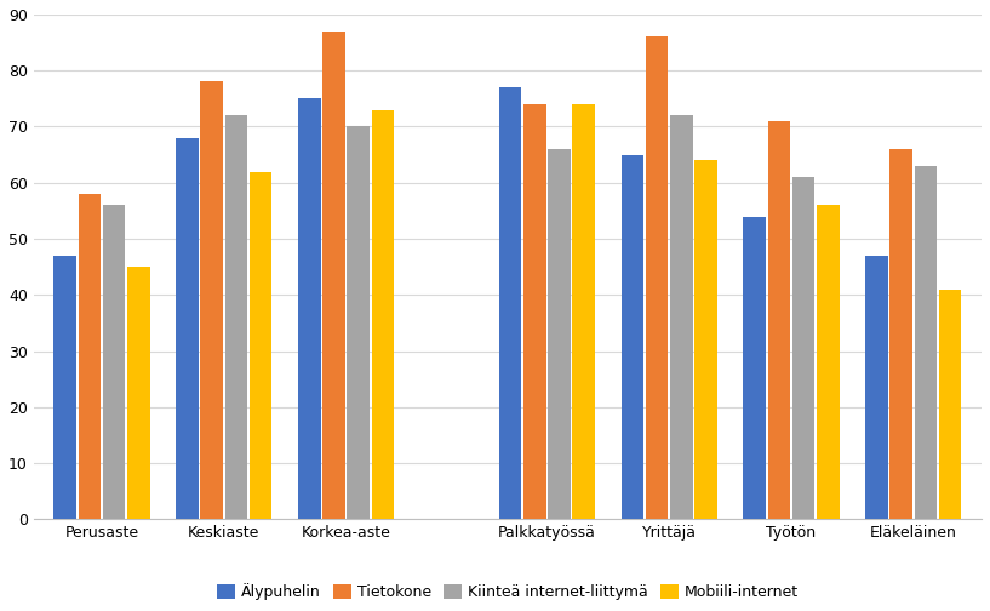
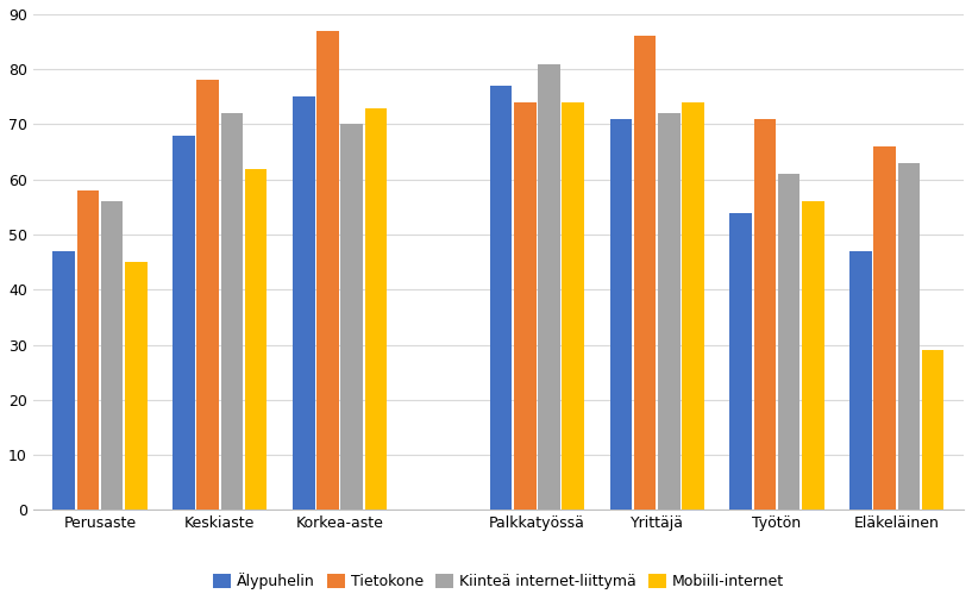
Kiinteä internet-liittymä/Palkkatyössä: 66 -> 81
Älypuhelin/Yrittäjä: 65 -> 71
Mobiili-internet/Yrittäjä: 64 -> 74
Mobiili-internet/Eläkeläinen: 41 -> 29
